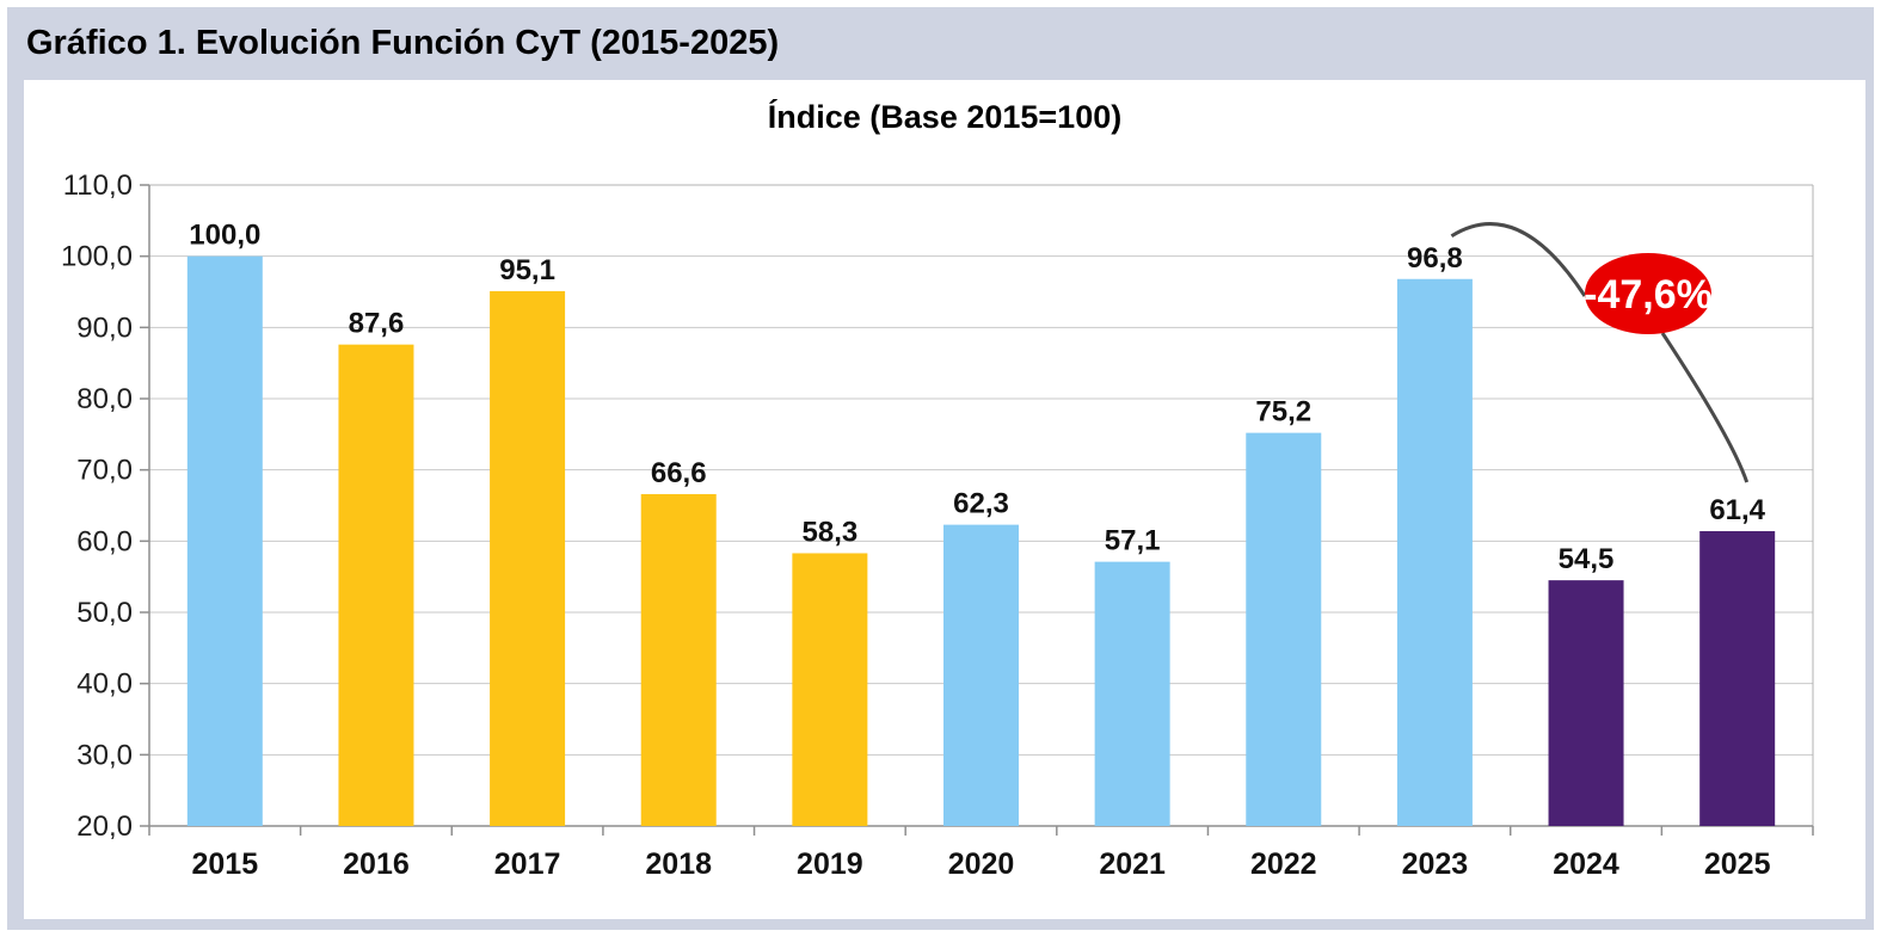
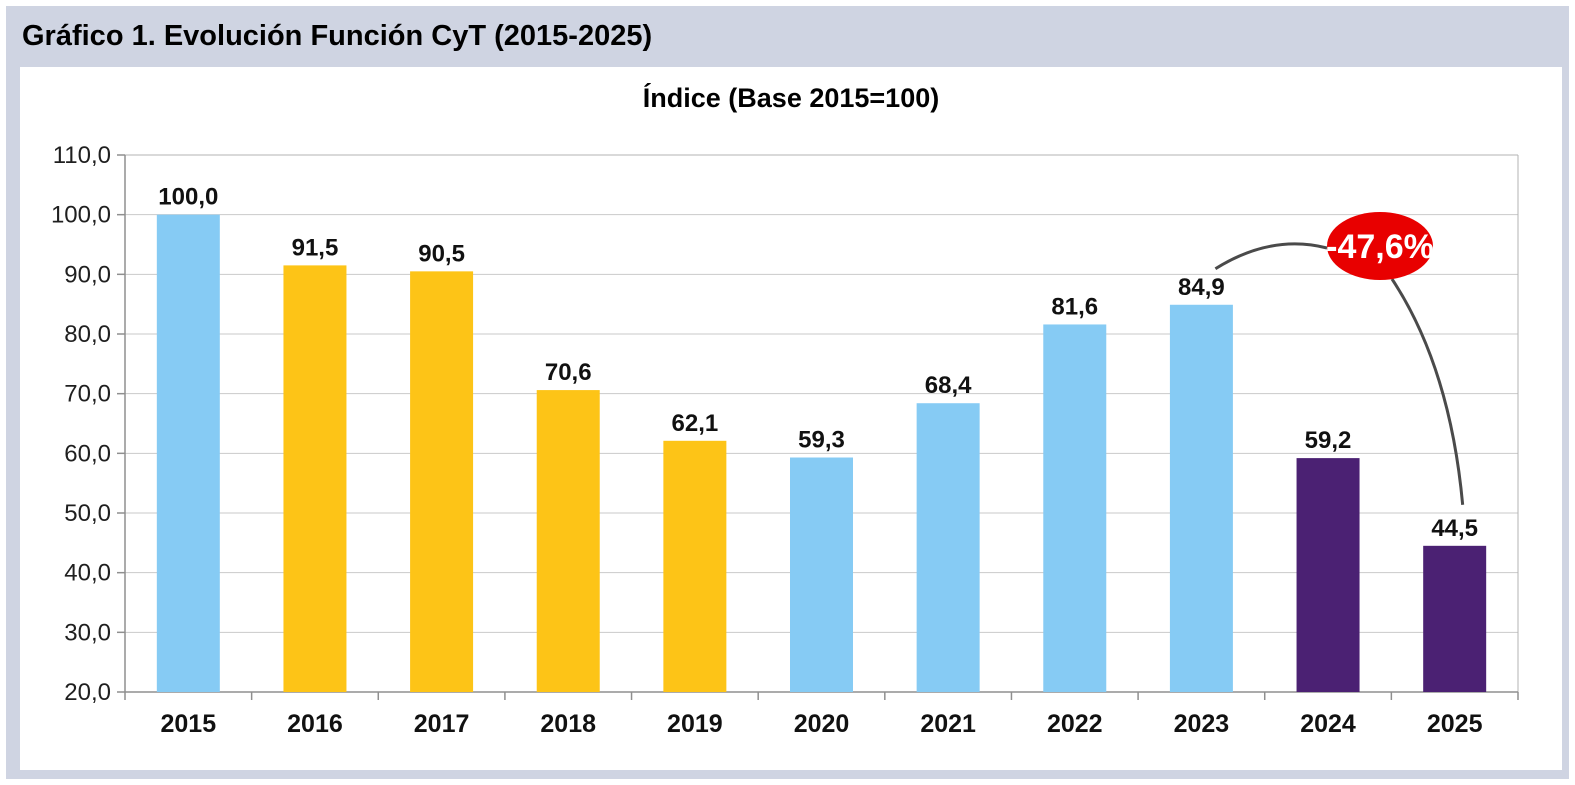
2016: 87,6 -> 91,5
2017: 95,1 -> 90,5
2018: 66,6 -> 70,6
2019: 58,3 -> 62,1
2020: 62,3 -> 59,3
2021: 57,1 -> 68,4
2022: 75,2 -> 81,6
2023: 96,8 -> 84,9
2024: 54,5 -> 59,2
2025: 61,4 -> 44,5
